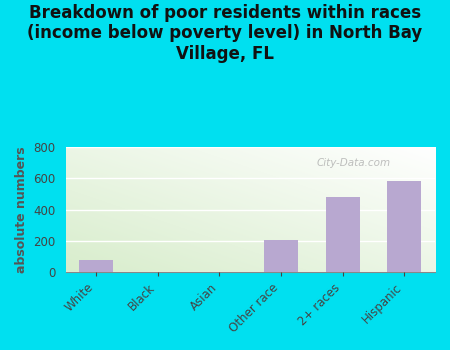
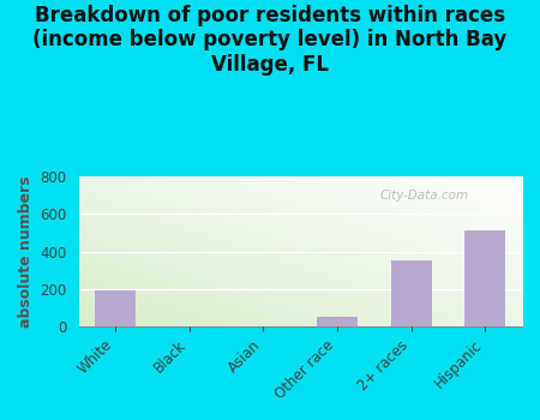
White: 80 -> 190
Other race: 200 -> 50
2+ races: 480 -> 350
Hispanic: 580 -> 510
